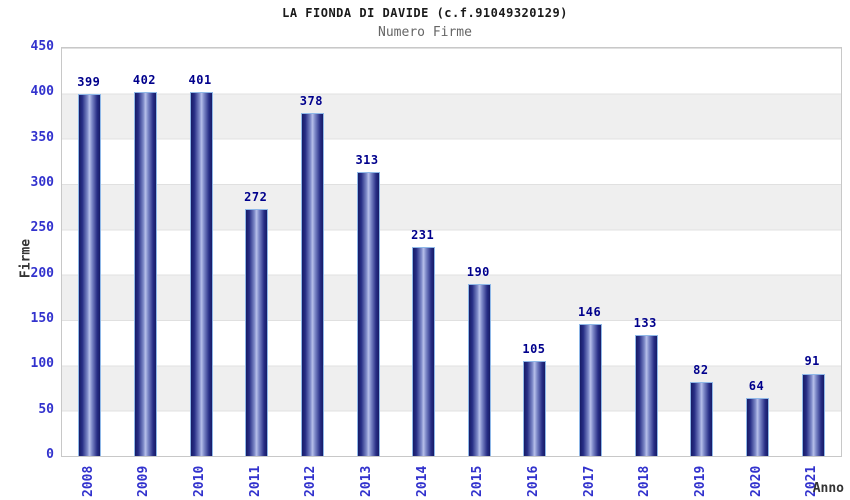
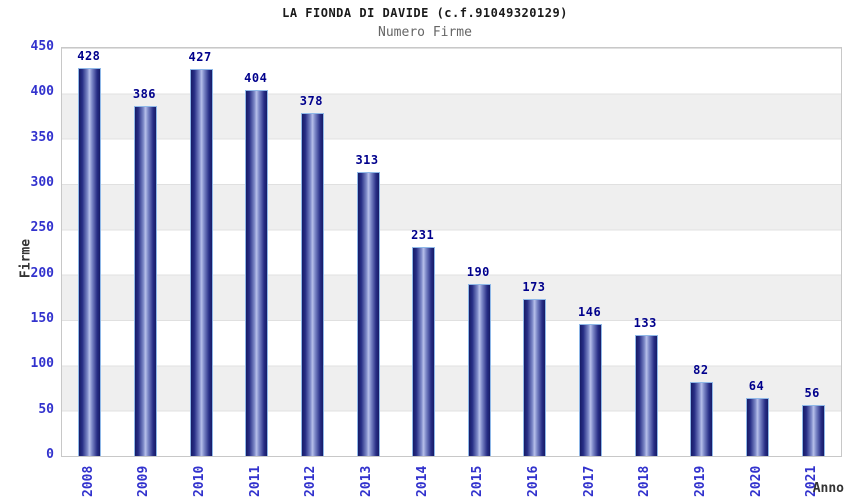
2008: 399 -> 428
2009: 402 -> 386
2010: 401 -> 427
2011: 272 -> 404
2016: 105 -> 173
2021: 91 -> 56
